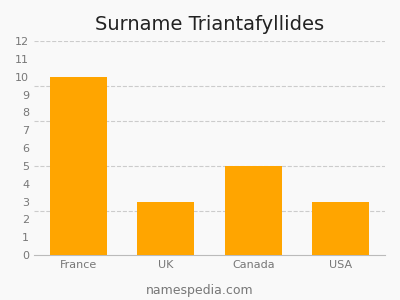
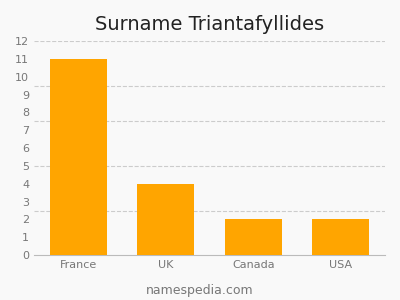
France: 10 -> 11
UK: 3 -> 4
Canada: 5 -> 2
USA: 3 -> 2
